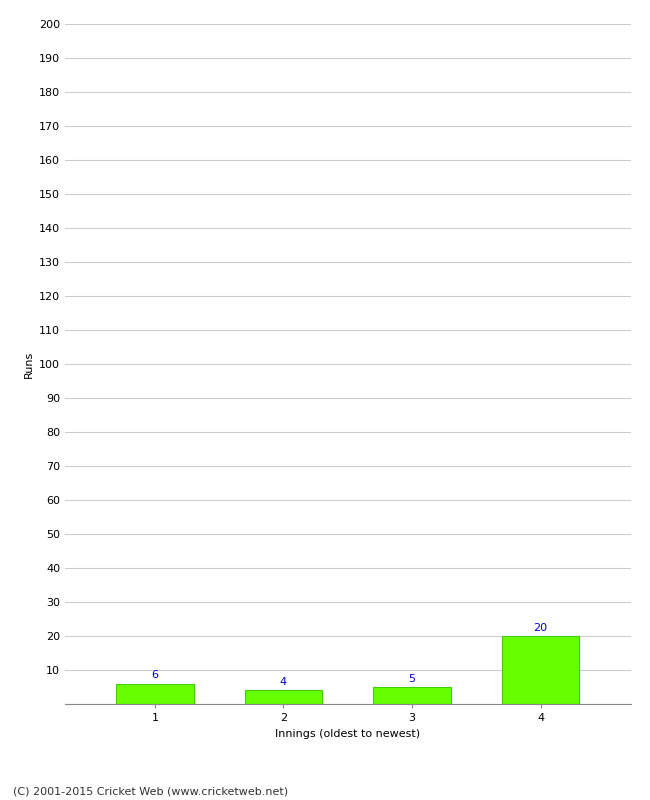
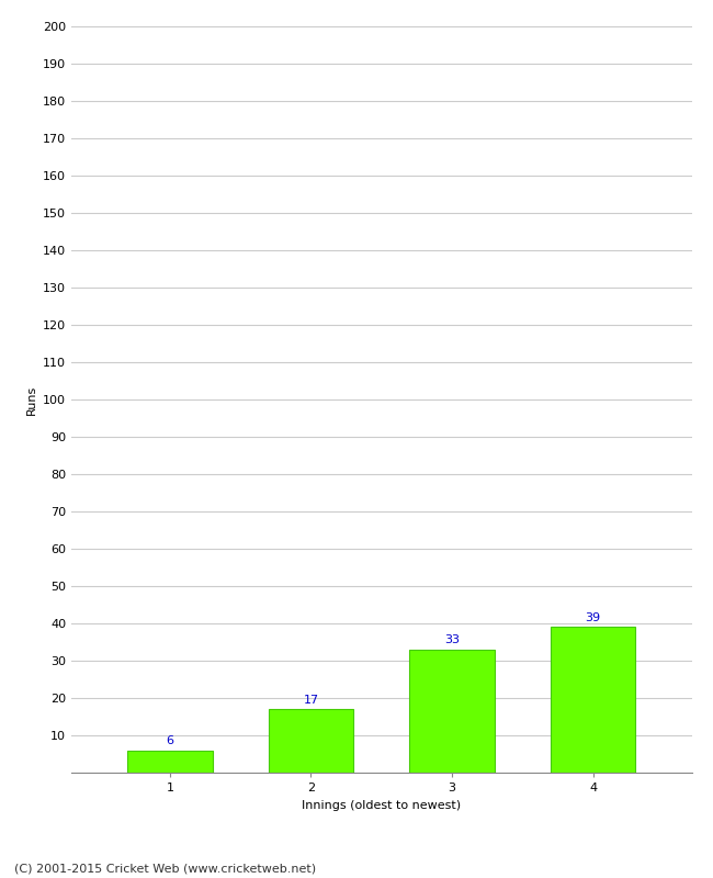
2: 4 -> 17
3: 5 -> 33
4: 20 -> 39
